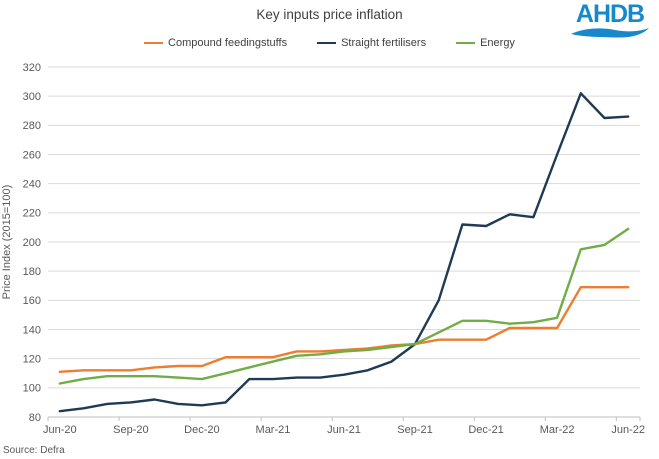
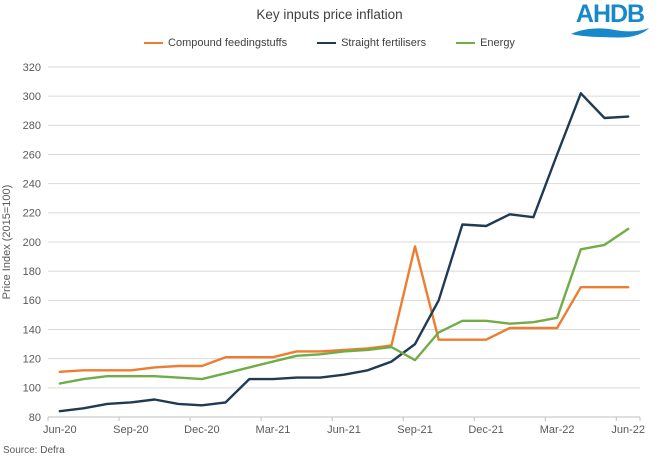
Compound feedingstuffs/Sep-21: 130 -> 197
Energy/Sep-21: 130 -> 119
